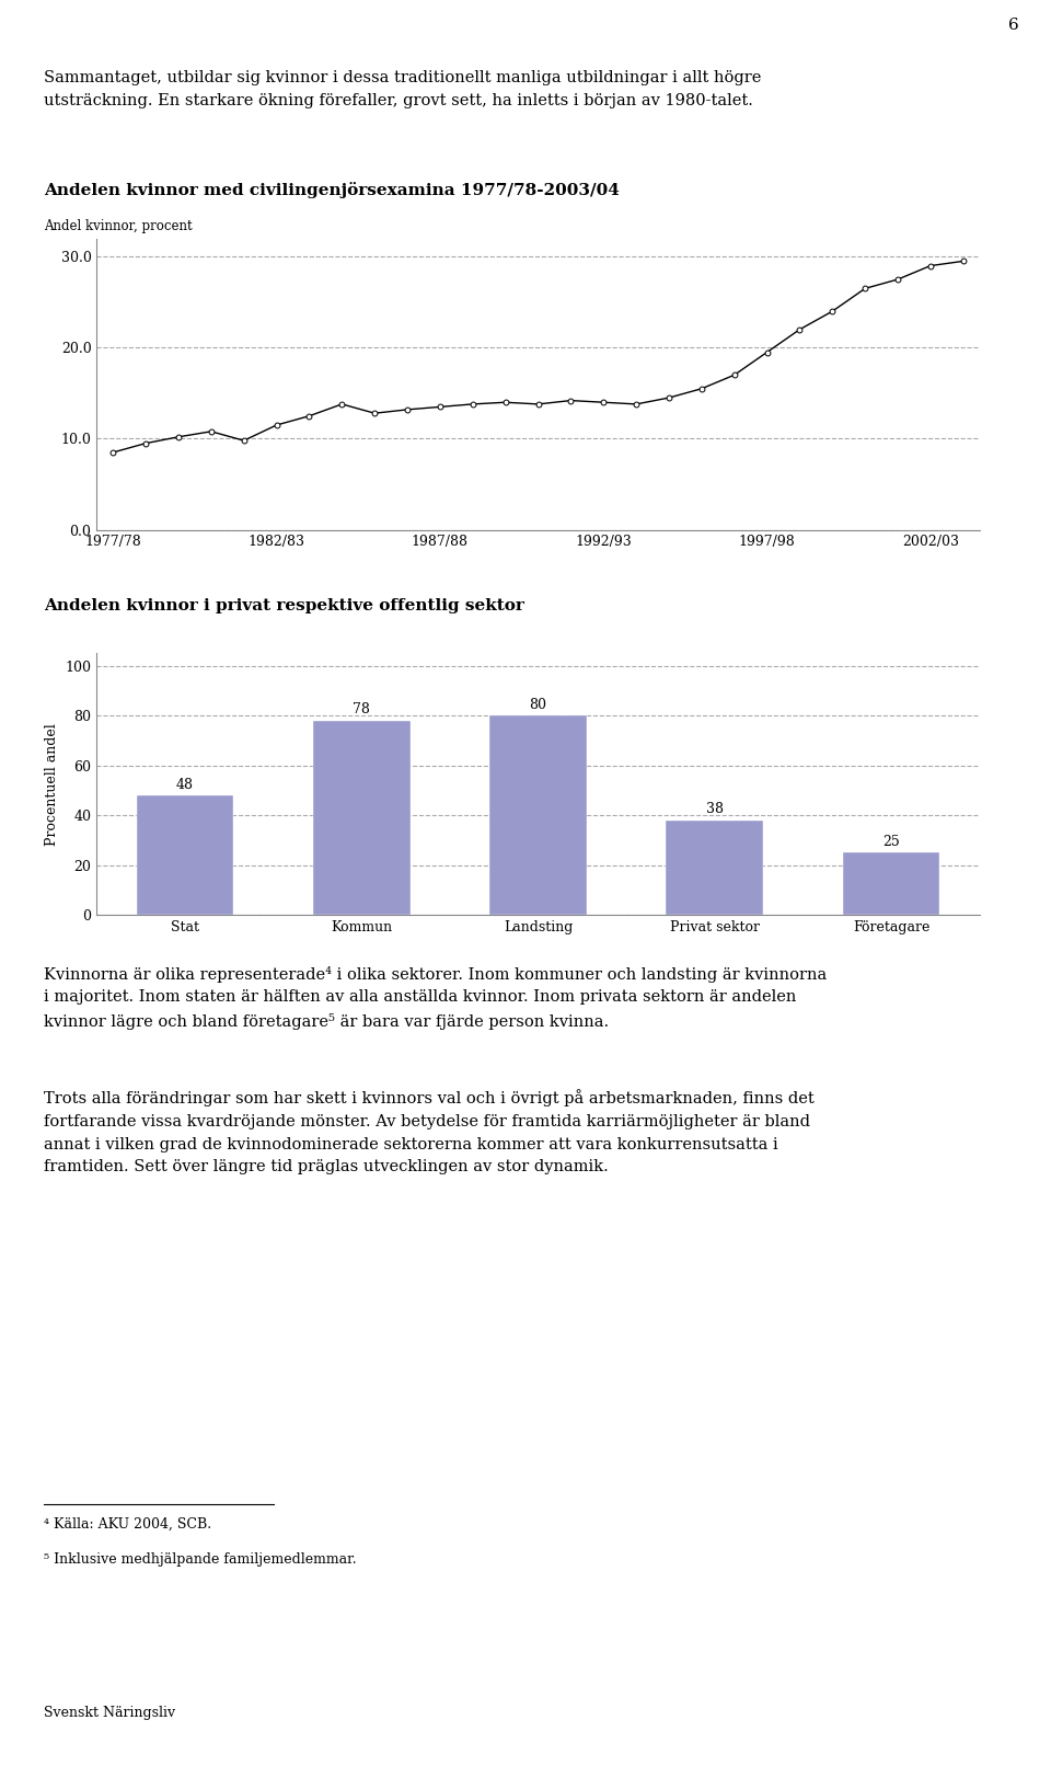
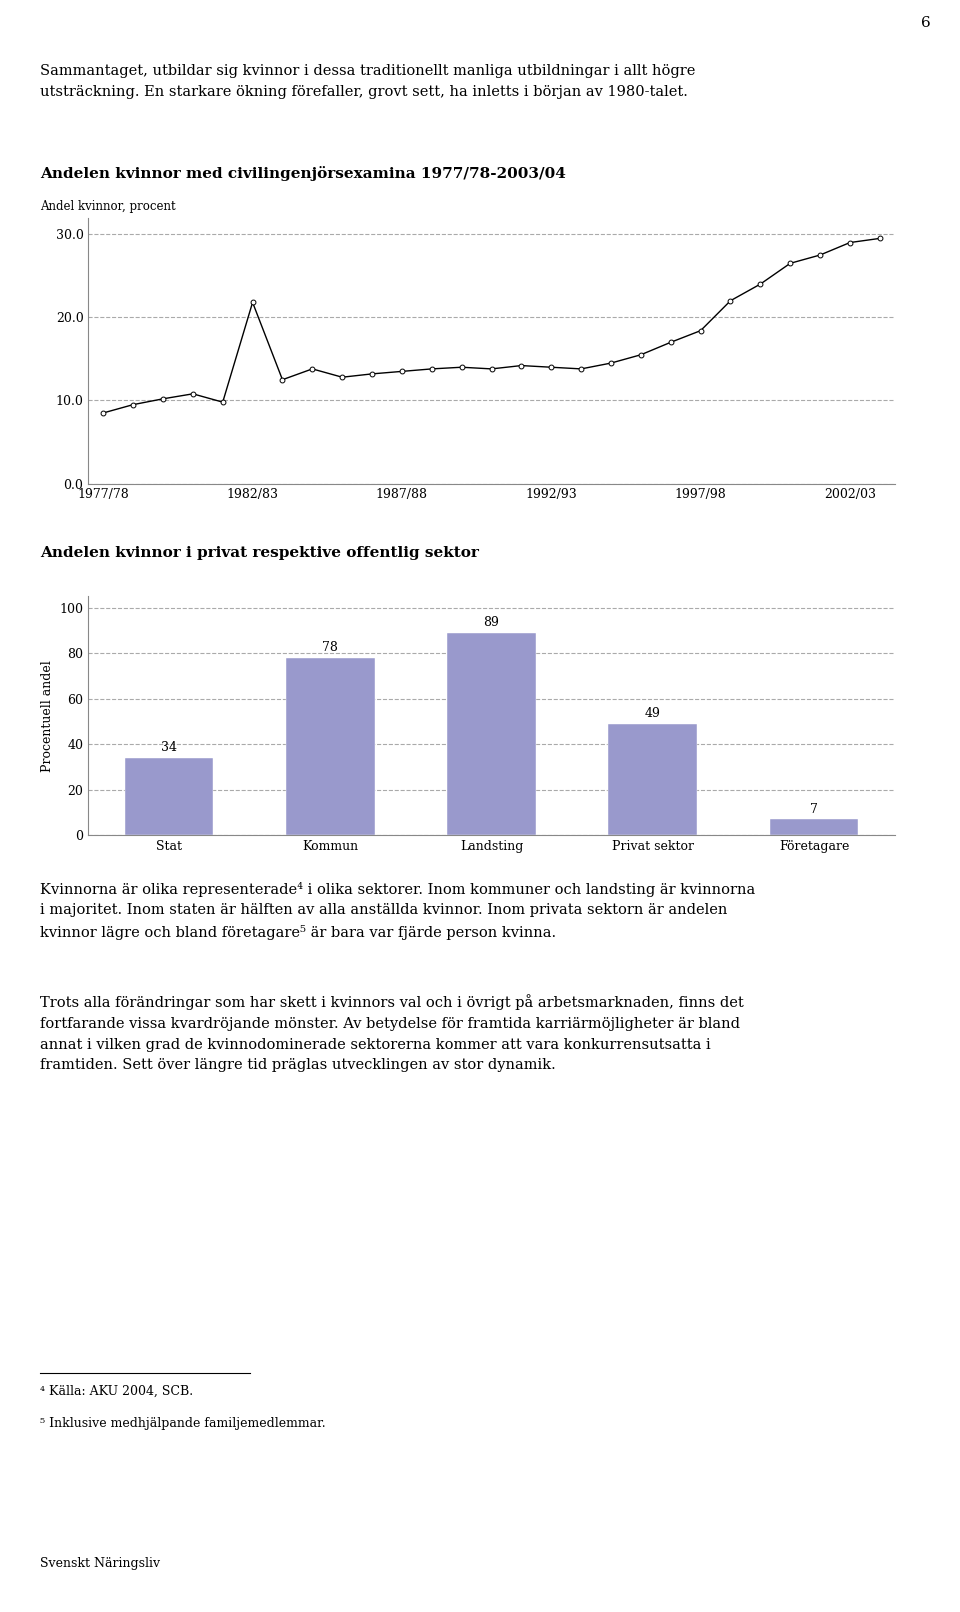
1982/83: 11.5 -> 21.8
1997/98: 19.5 -> 18.4
Stat: 48 -> 34
Landsting: 80 -> 89
Privat sektor: 38 -> 49
Företagare: 25 -> 7
